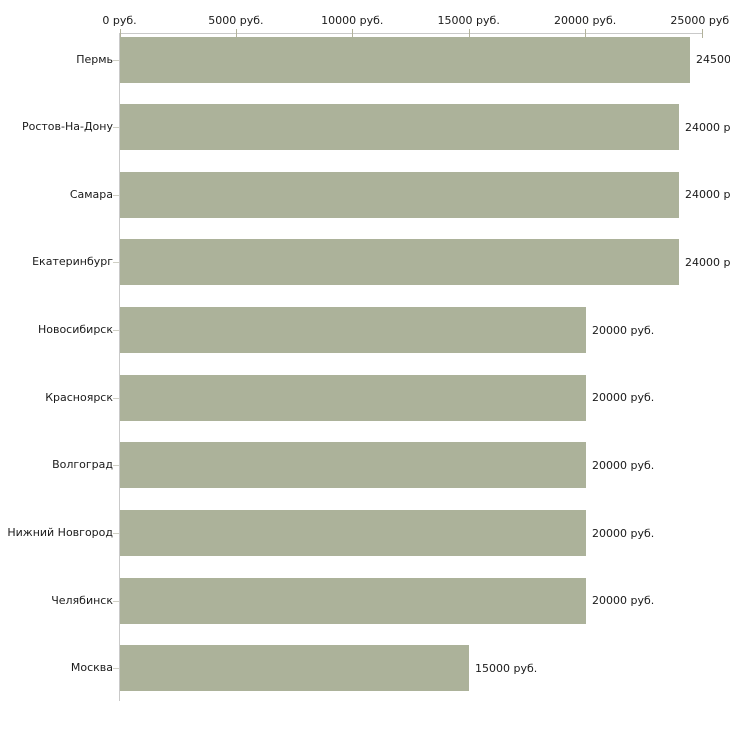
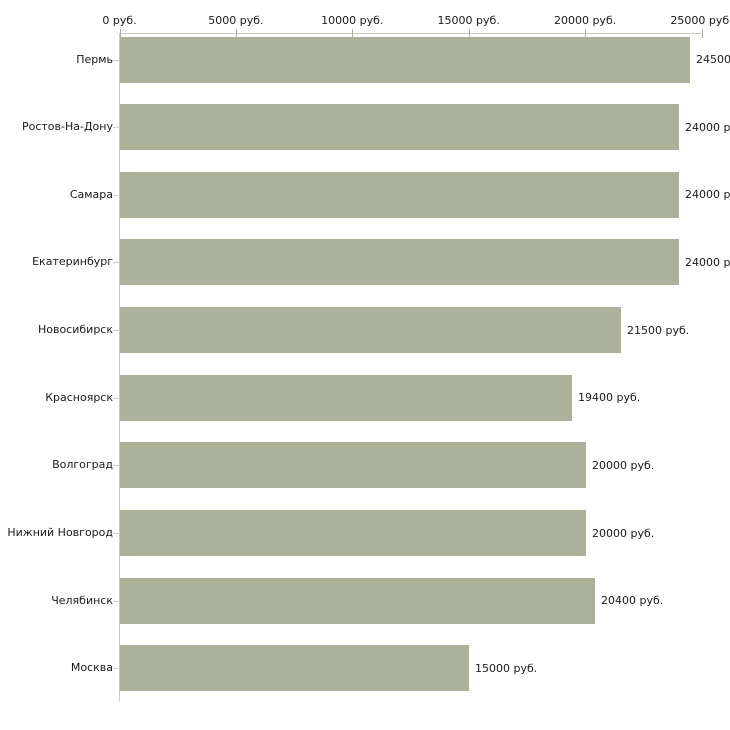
Новосибирск: 20000 -> 21500
Красноярск: 20000 -> 19400
Челябинск: 20000 -> 20400
